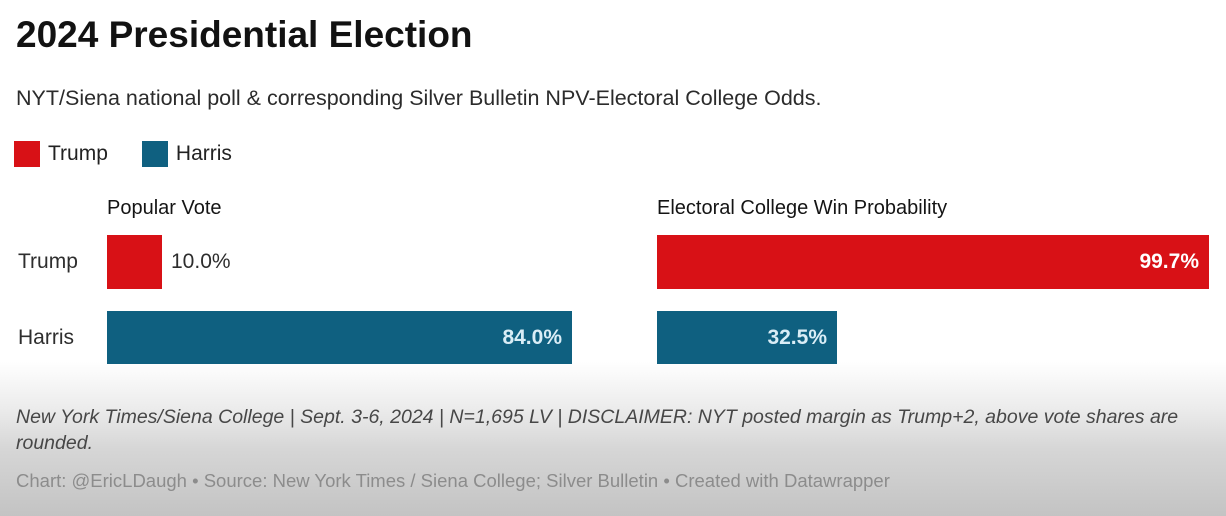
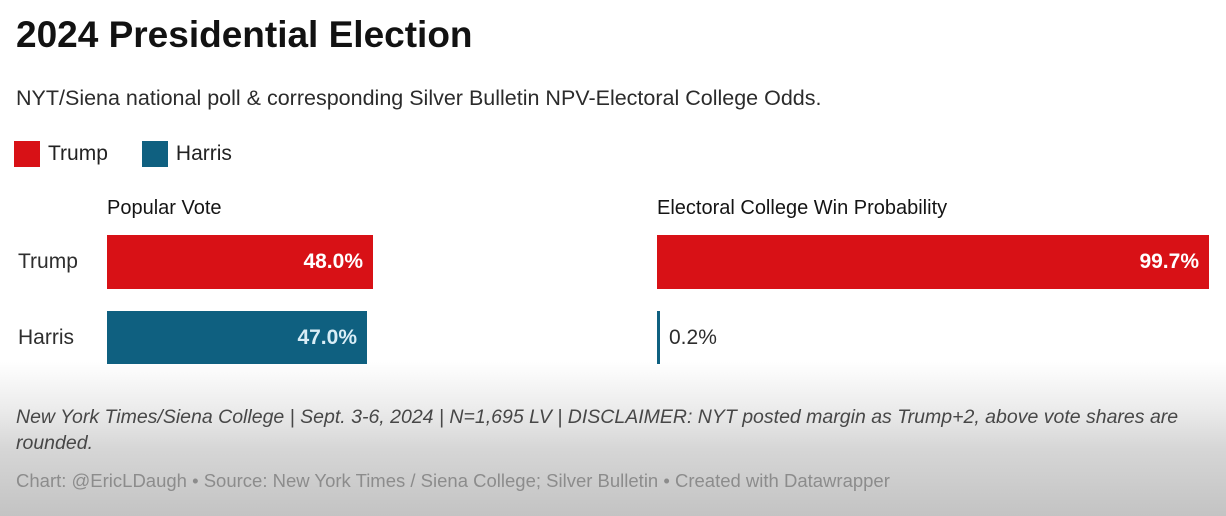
Popular Vote/Trump: 10.0% -> 48.0%
Popular Vote/Harris: 84.0% -> 47.0%
Electoral College Win Probability/Harris: 32.5% -> 0.2%
